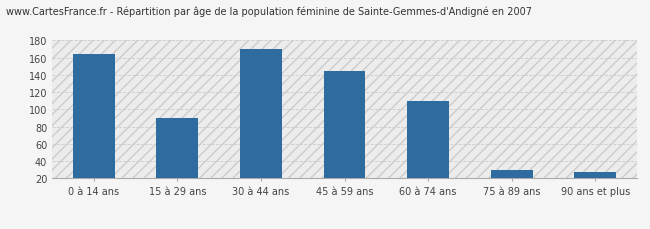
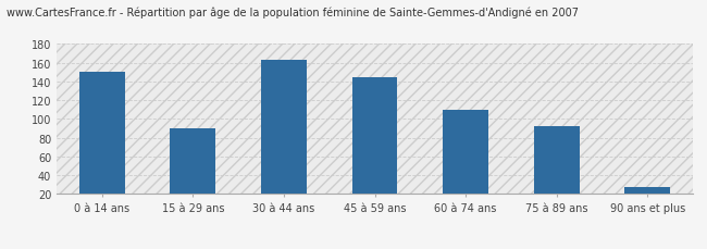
0 à 14 ans: 164 -> 150
30 à 44 ans: 170 -> 163
75 à 89 ans: 30 -> 92
